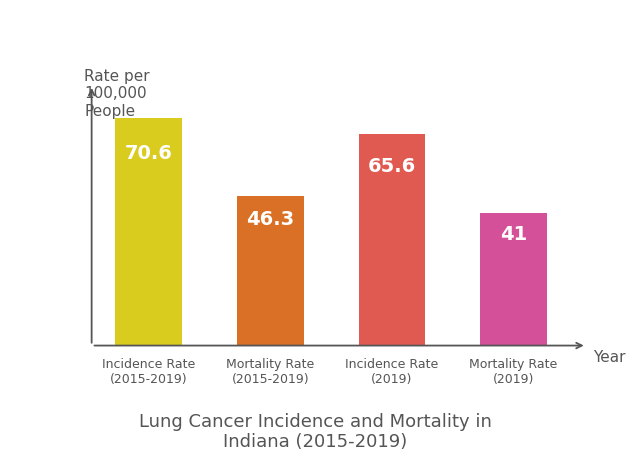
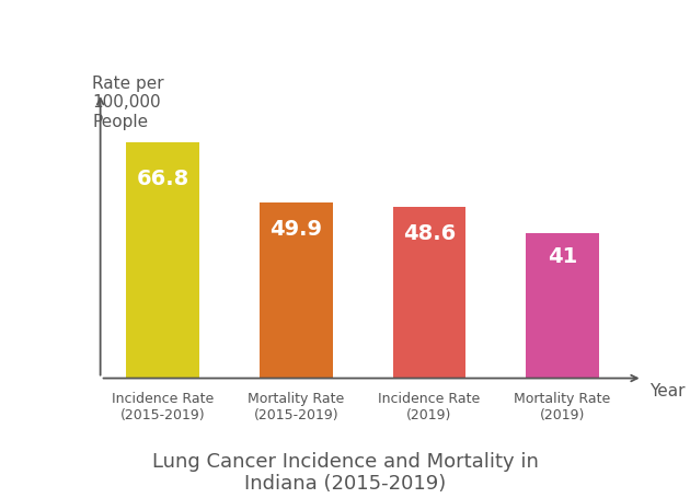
Incidence Rate (2015-2019): 70.6 -> 66.8
Mortality Rate (2015-2019): 46.3 -> 49.9
Incidence Rate (2019): 65.6 -> 48.6
